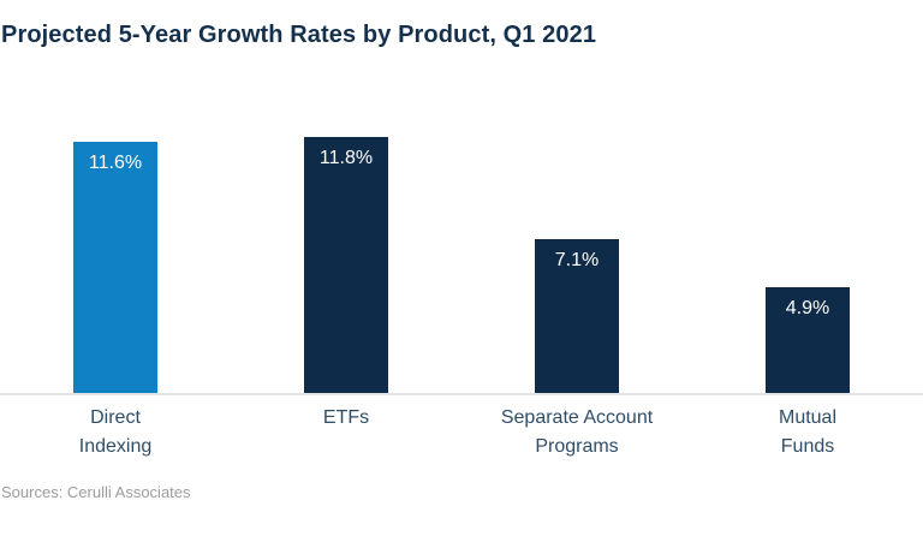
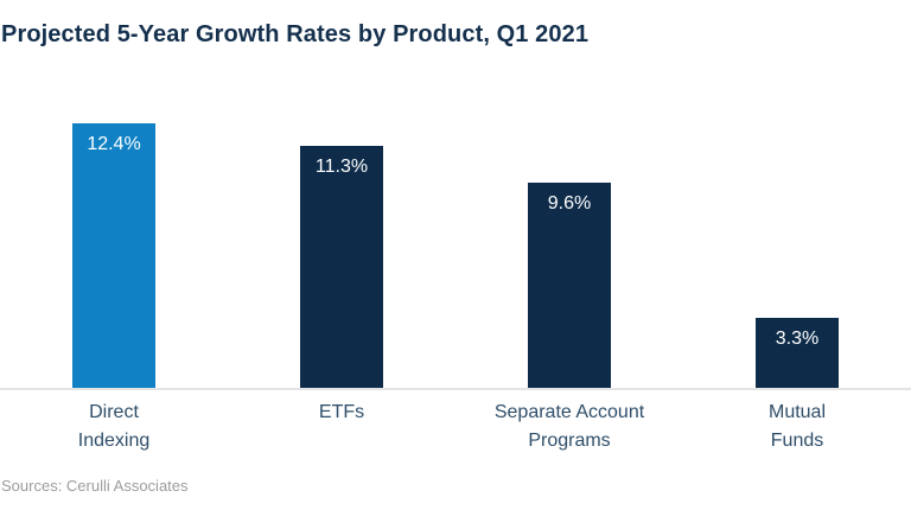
Direct Indexing: 11.6% -> 12.4%
ETFs: 11.8% -> 11.3%
Separate Account Programs: 7.1% -> 9.6%
Mutual Funds: 4.9% -> 3.3%
